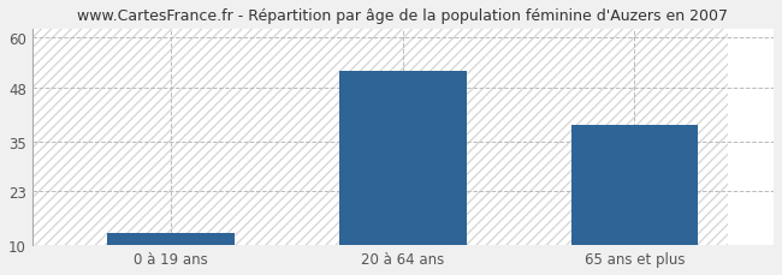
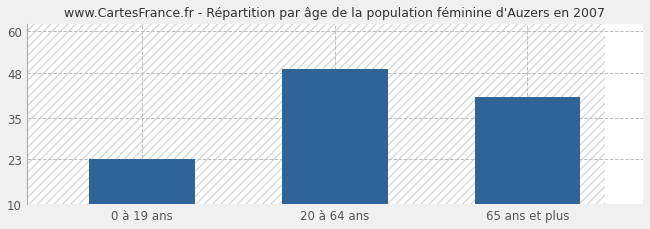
0 à 19 ans: 13 -> 23
20 à 64 ans: 52 -> 49
65 ans et plus: 39 -> 41
